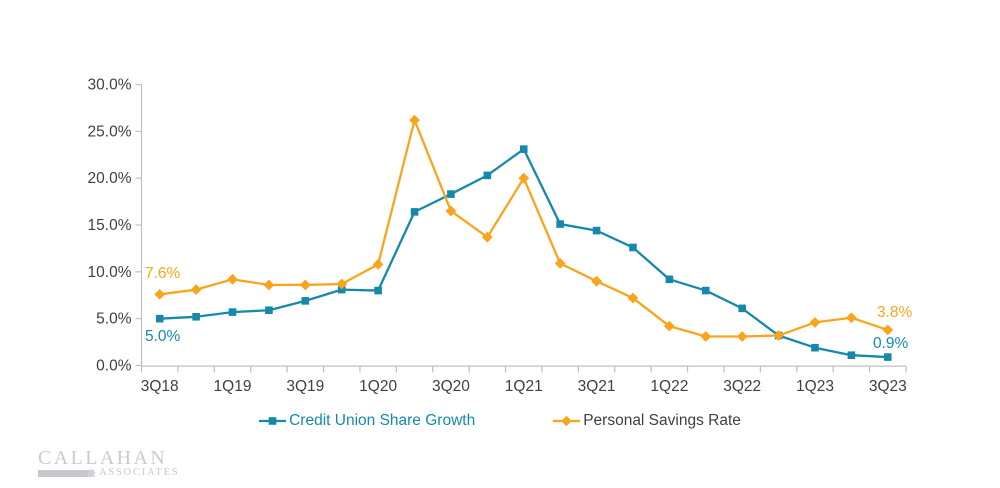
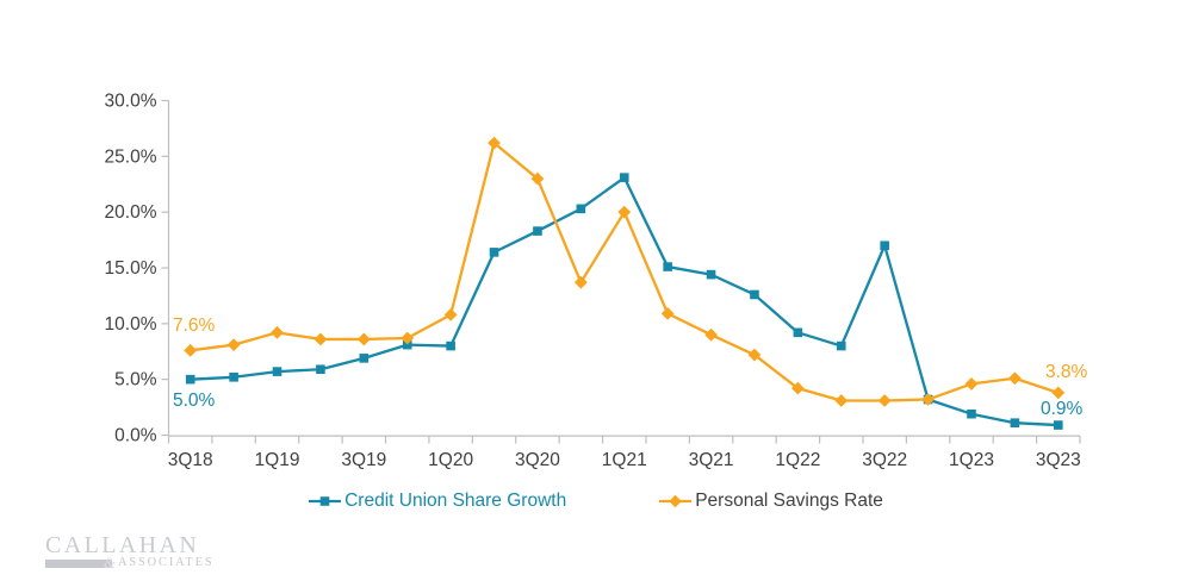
Personal Savings Rate/3Q20: 16% -> 23%
Credit Union Share Growth/3Q22: 6% -> 17%
